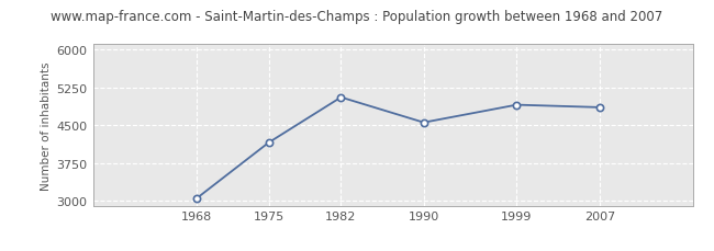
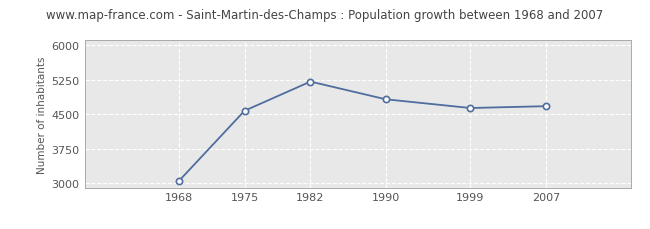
1975: 4150 -> 4570
1982: 5050 -> 5200
1990: 4550 -> 4820
1999: 4900 -> 4630
2007: 4850 -> 4670
